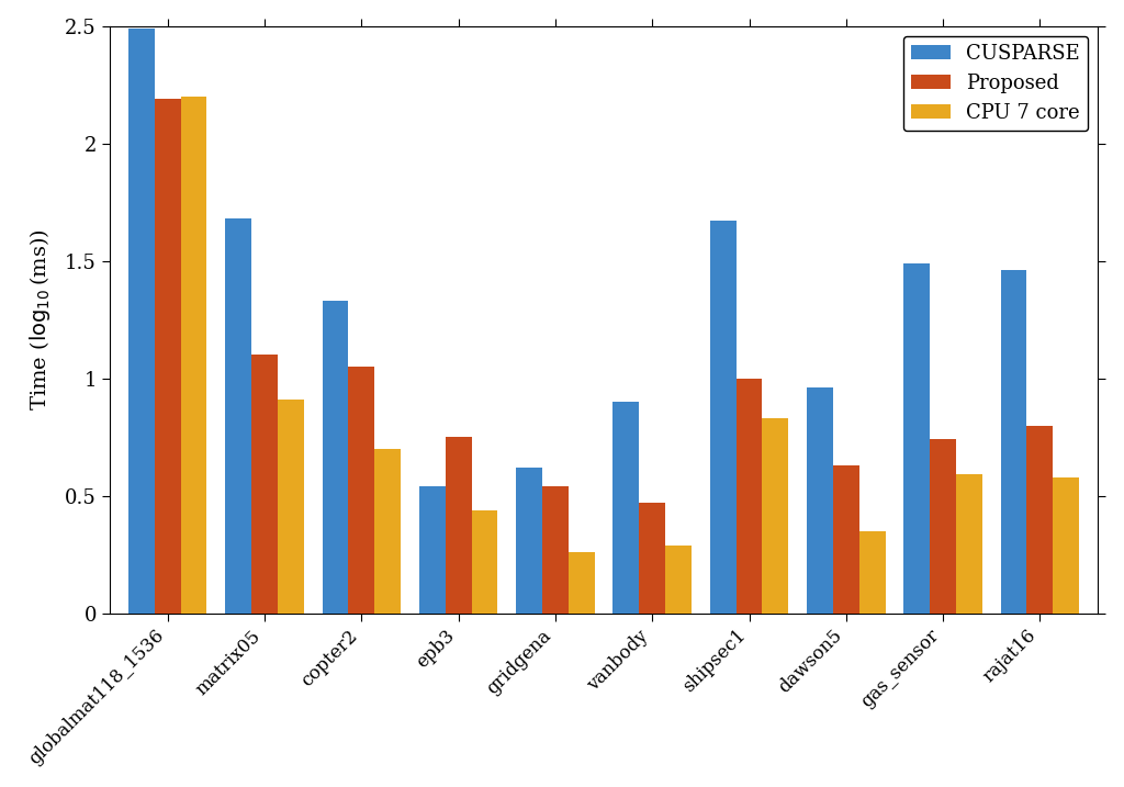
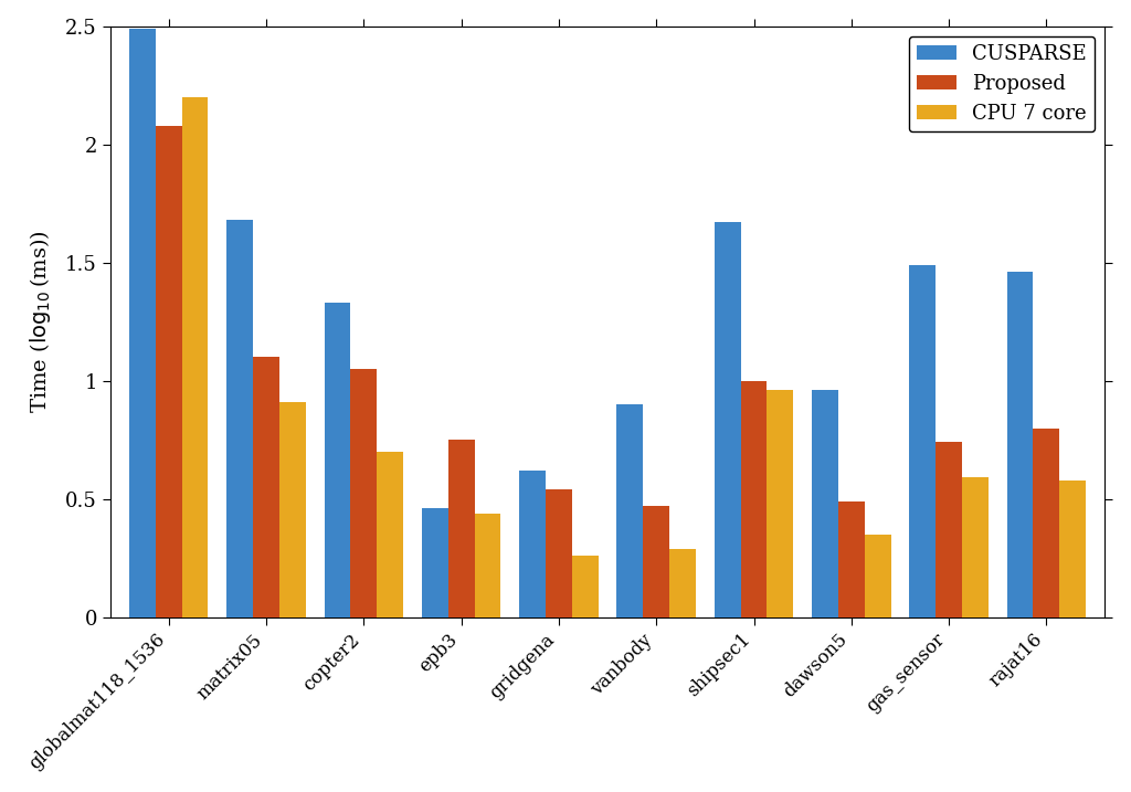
Proposed/globalmat118_1536: 2.19 -> 2.08
CUSPARSE/epb3: 0.54 -> 0.46
CPU 7 core/shipsec1: 0.83 -> 0.96
Proposed/dawson5: 0.63 -> 0.49
